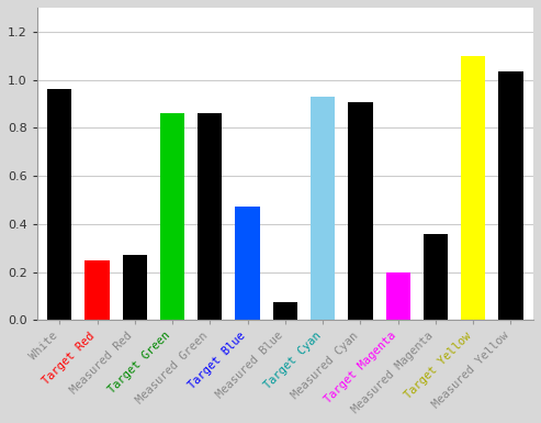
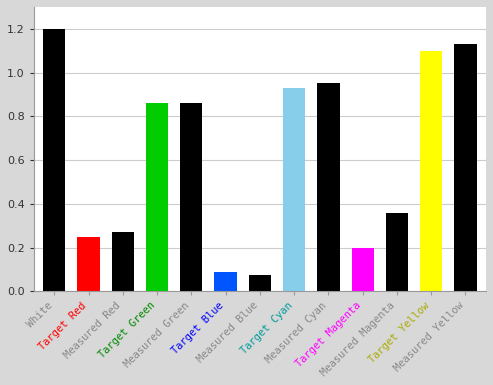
White: 0.960 -> 1.200
Target Blue: 0.470 -> 0.090
Measured Cyan: 0.905 -> 0.950
Measured Yellow: 1.035 -> 1.130
